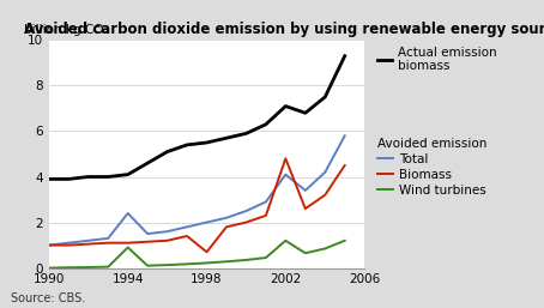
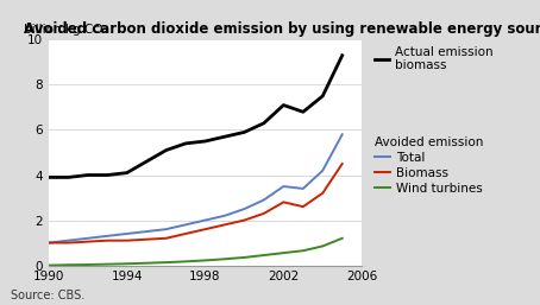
Total/1994: 2.4 -> 1.4
Wind turbines/1994: 0.9 -> 0.1
Biomass/1998: 0.7 -> 1.6
Total/2002: 4.1 -> 3.5
Biomass/2002: 4.8 -> 2.8
Wind turbines/2002: 1.2 -> 0.6
